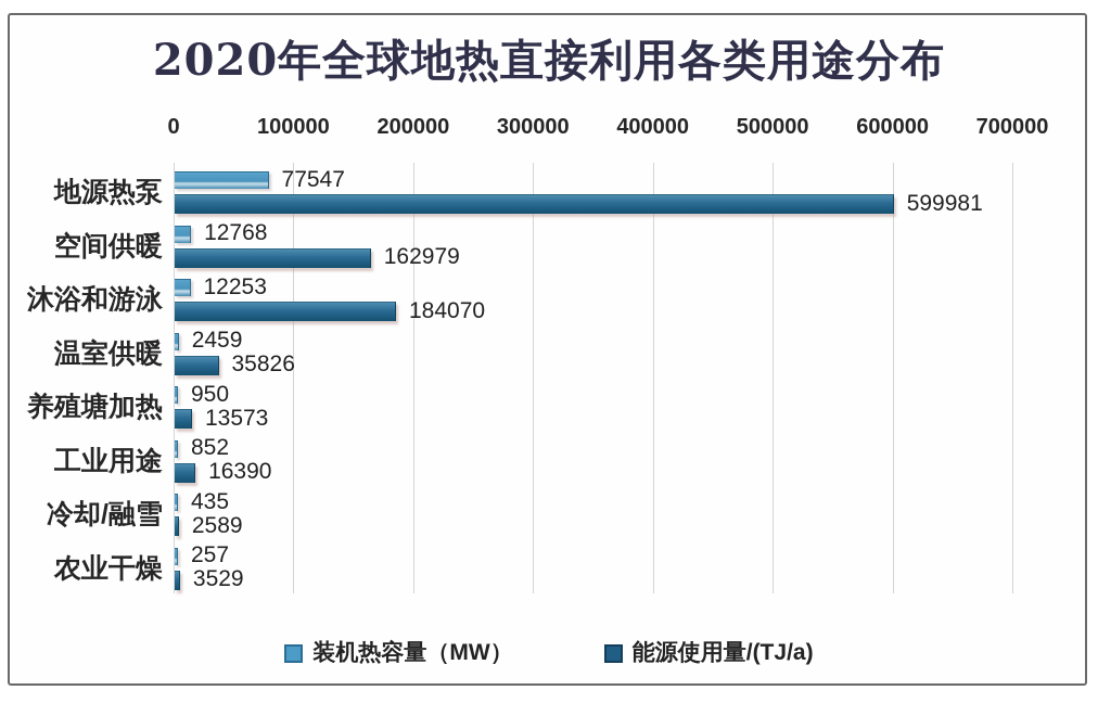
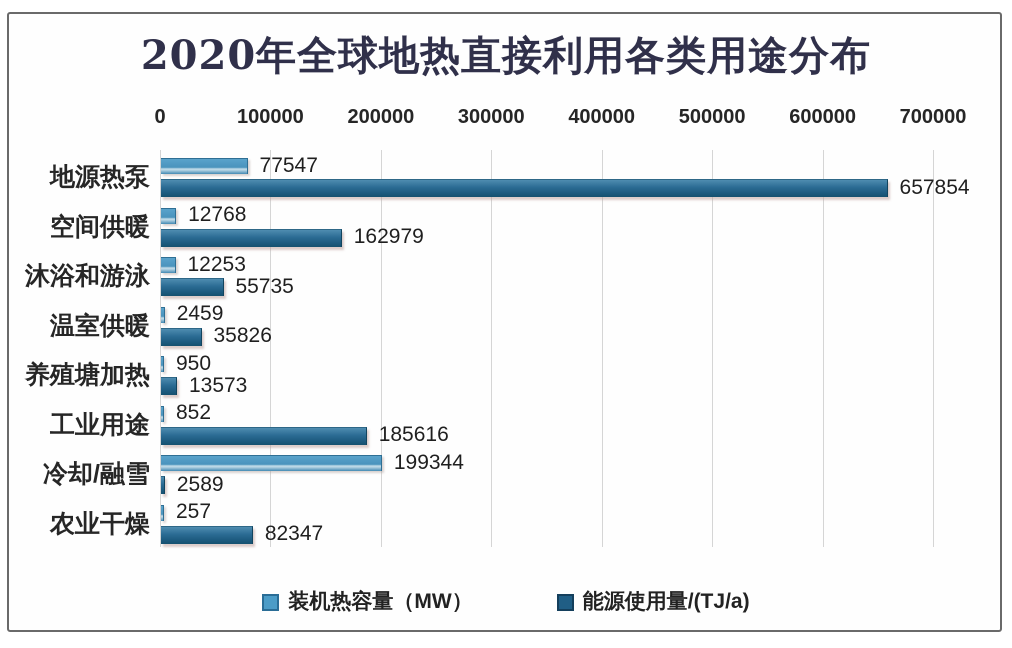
能源使用量/(TJ/a)/地源热泵: 599981 -> 657854
能源使用量/(TJ/a)/沐浴和游泳: 184070 -> 55735
能源使用量/(TJ/a)/工业用途: 16390 -> 185616
装机热容量（MW）/冷却/融雪: 435 -> 199344
能源使用量/(TJ/a)/农业干燥: 3529 -> 82347
